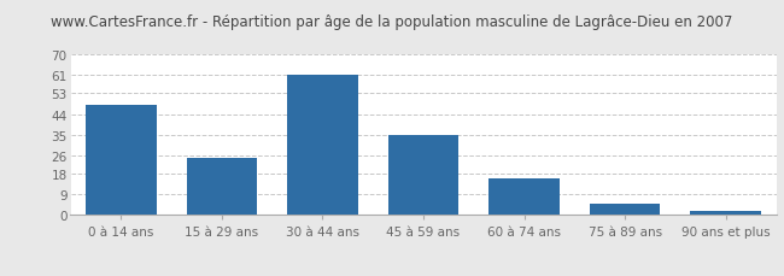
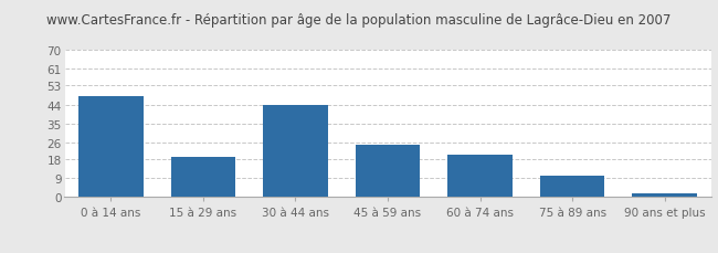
15 à 29 ans: 25 -> 19
30 à 44 ans: 61 -> 44
45 à 59 ans: 35 -> 25
60 à 74 ans: 16 -> 20
75 à 89 ans: 5 -> 10
